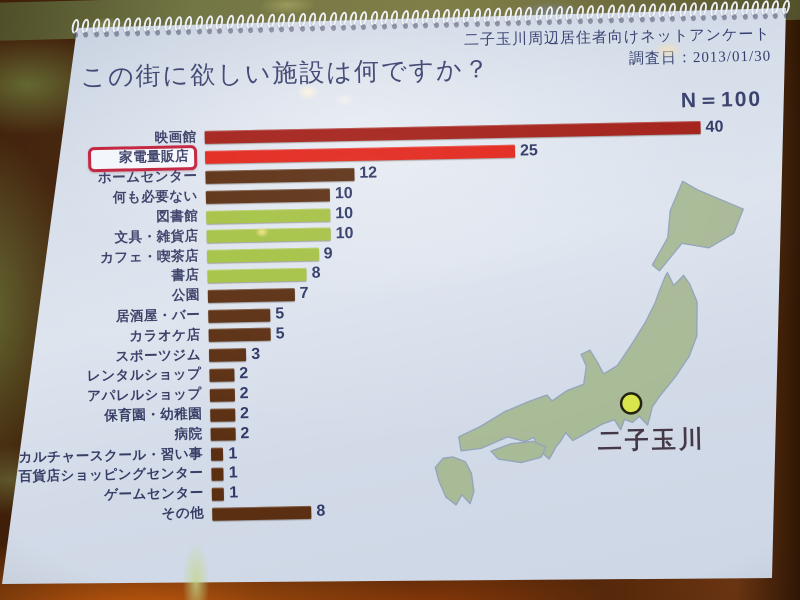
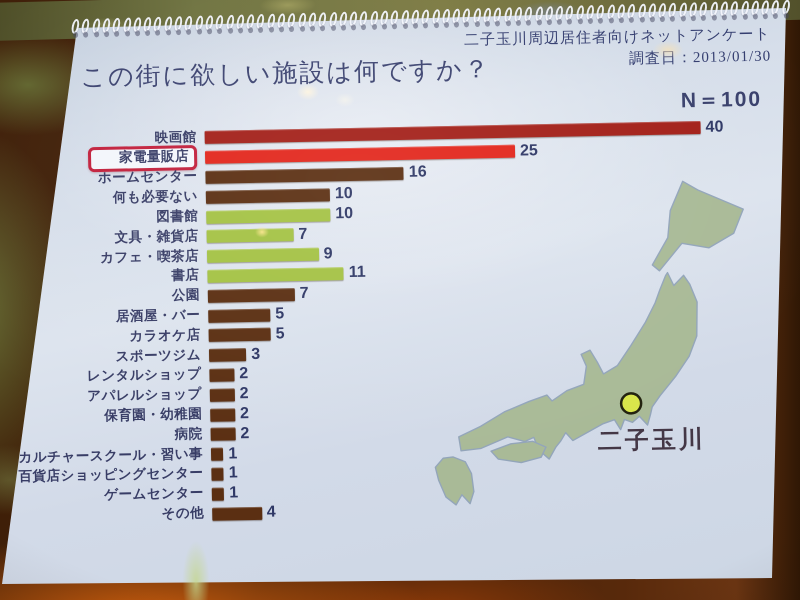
ホームセンター: 12 -> 16
文具・雑貨店: 10 -> 7
書店: 8 -> 11
その他: 8 -> 4
